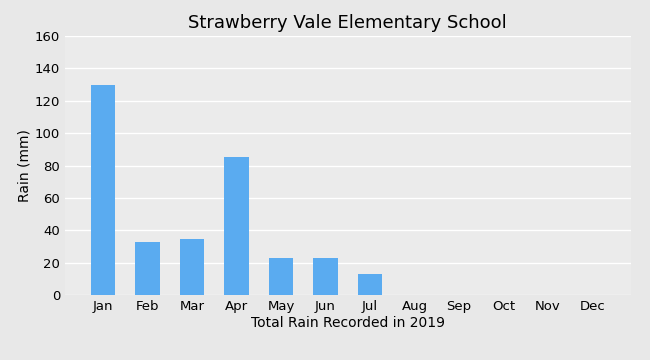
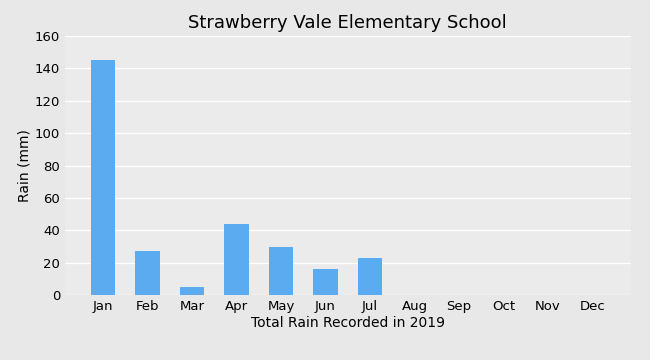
Jan: 130 -> 145
Feb: 33 -> 27
Mar: 35 -> 5
Apr: 85 -> 44
May: 23 -> 30
Jun: 23 -> 16
Jul: 13 -> 23
